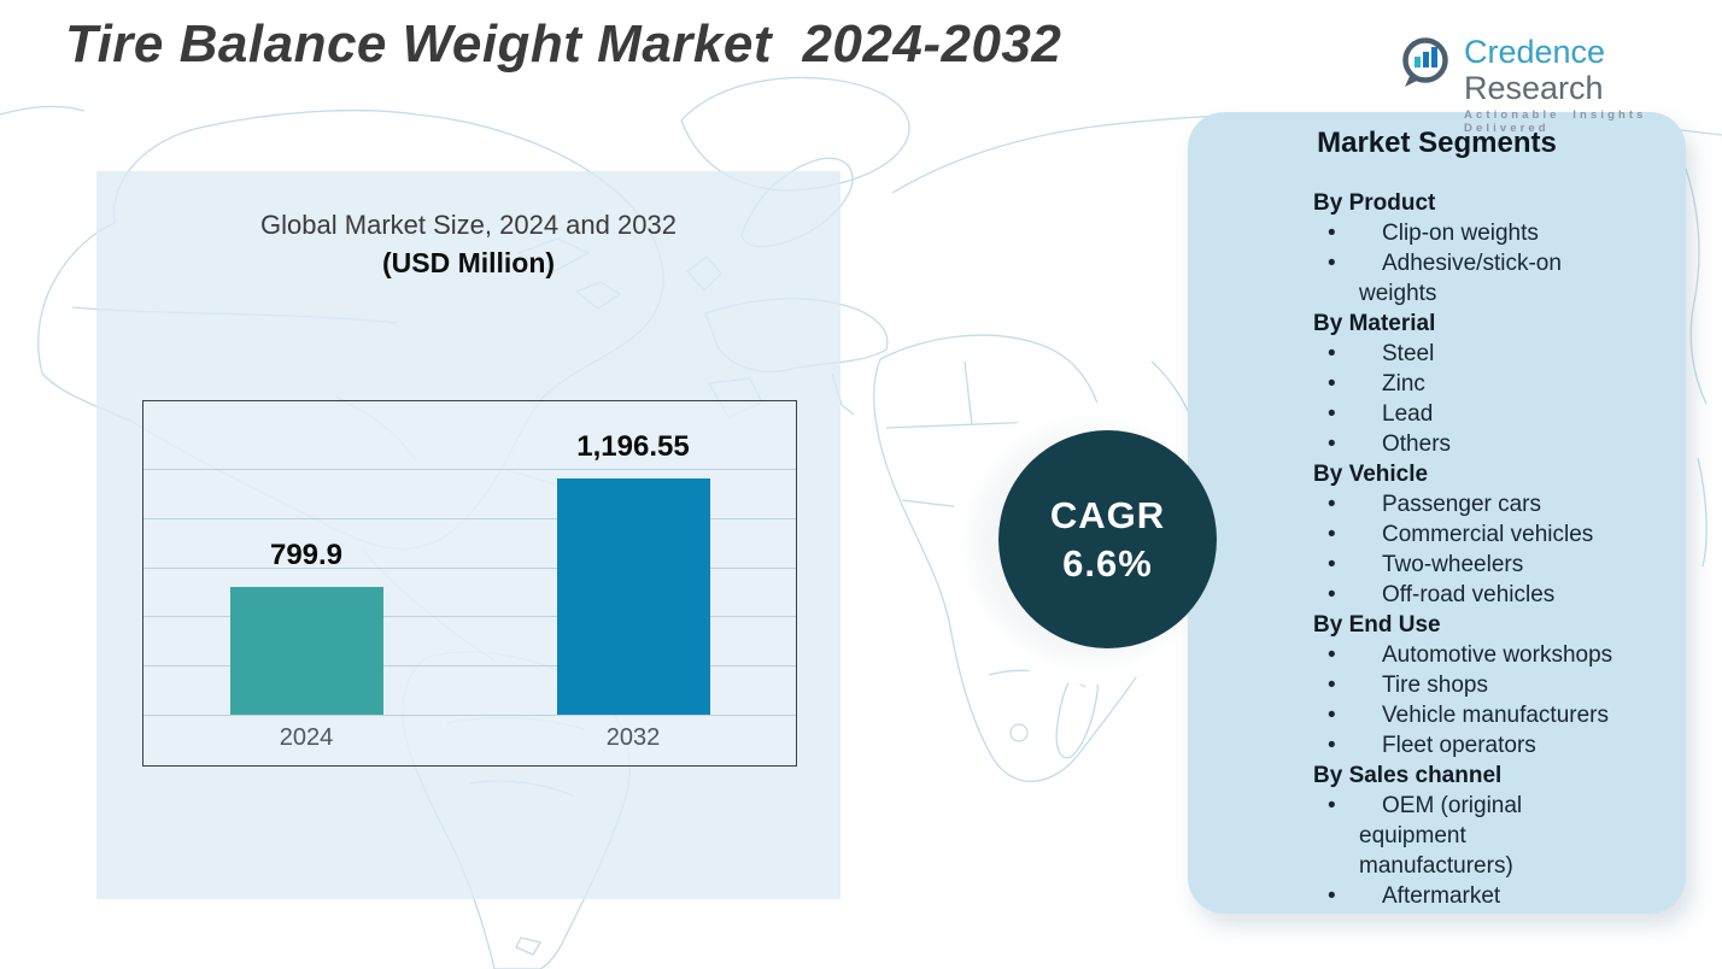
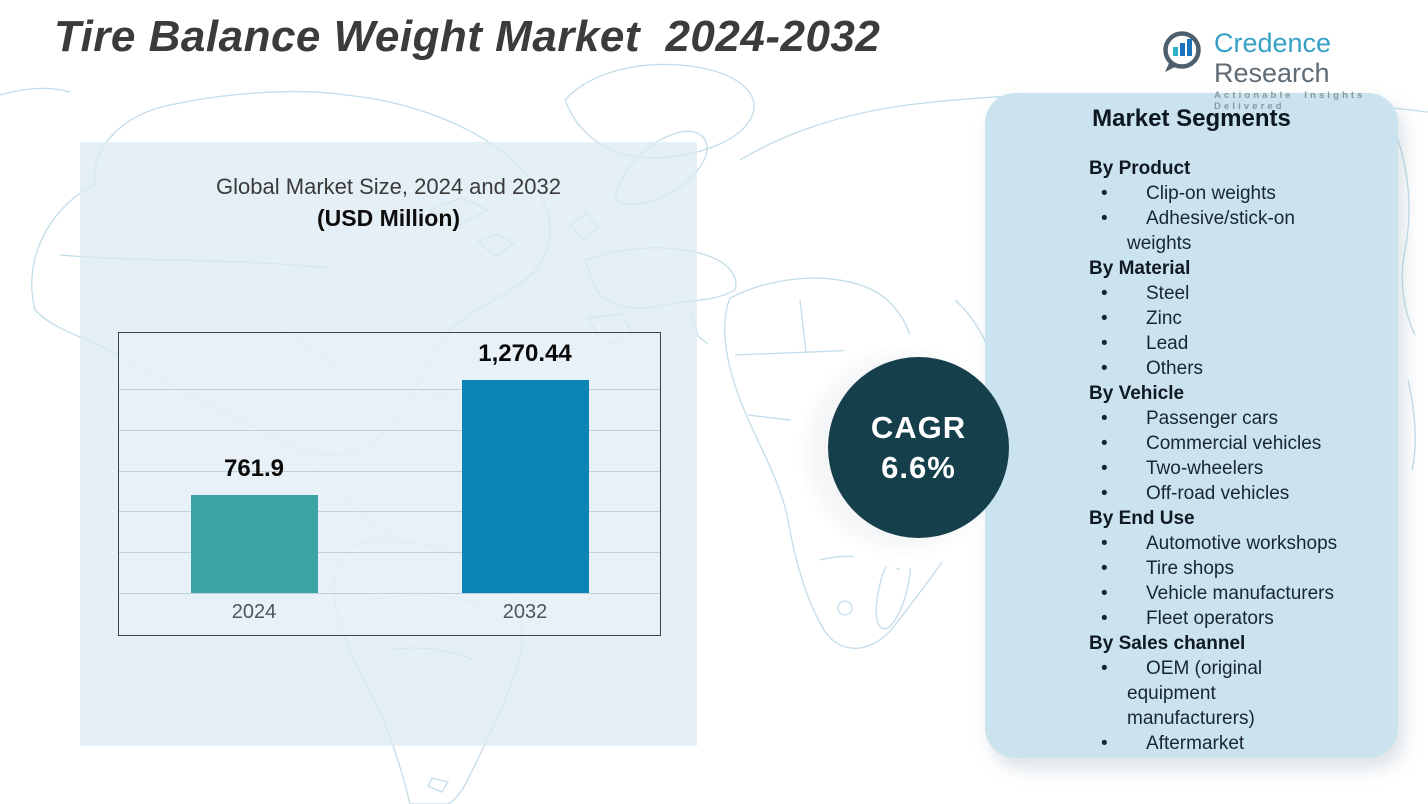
2024: 799.9 -> 761.9
2032: 1,196.55 -> 1,270.44
